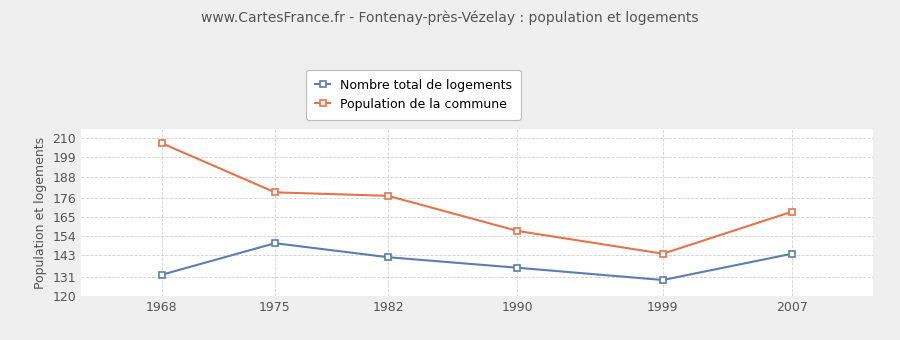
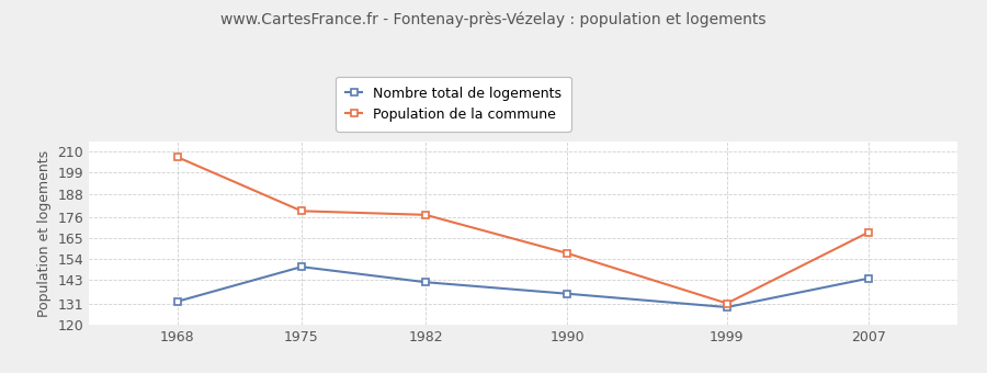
Population de la commune/1999: 144 -> 131
